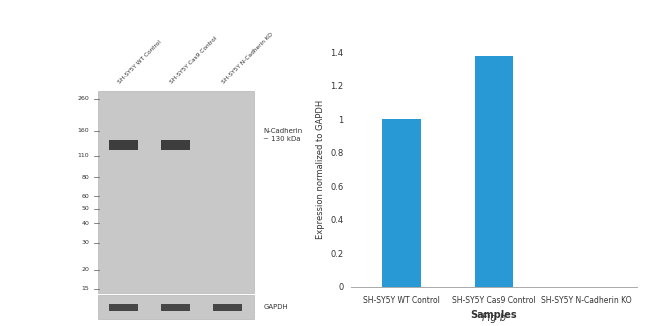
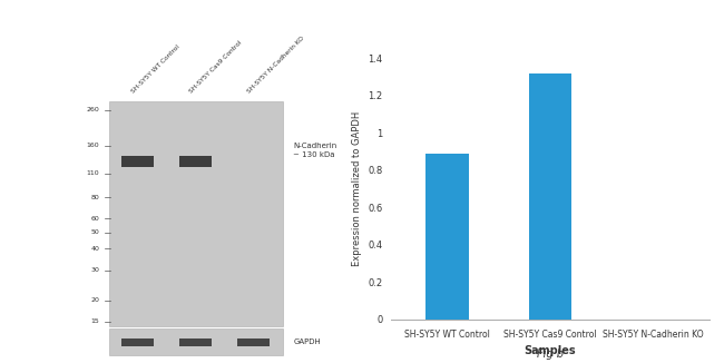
SH-SY5Y WT Control: 1.00 -> 0.89
SH-SY5Y Cas9 Control: 1.38 -> 1.32
